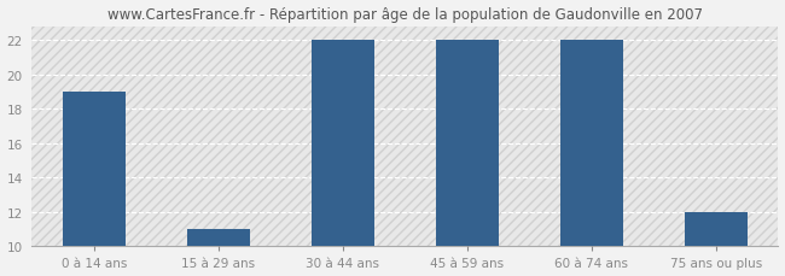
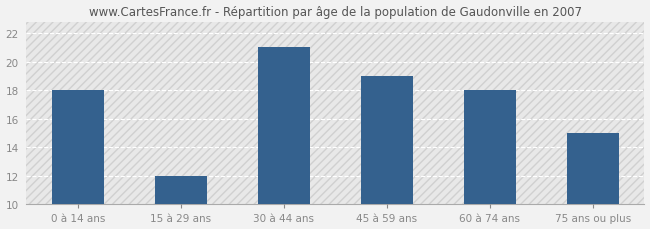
0 à 14 ans: 19 -> 18
15 à 29 ans: 11 -> 12
30 à 44 ans: 22 -> 21
45 à 59 ans: 22 -> 19
60 à 74 ans: 22 -> 18
75 ans ou plus: 12 -> 15
